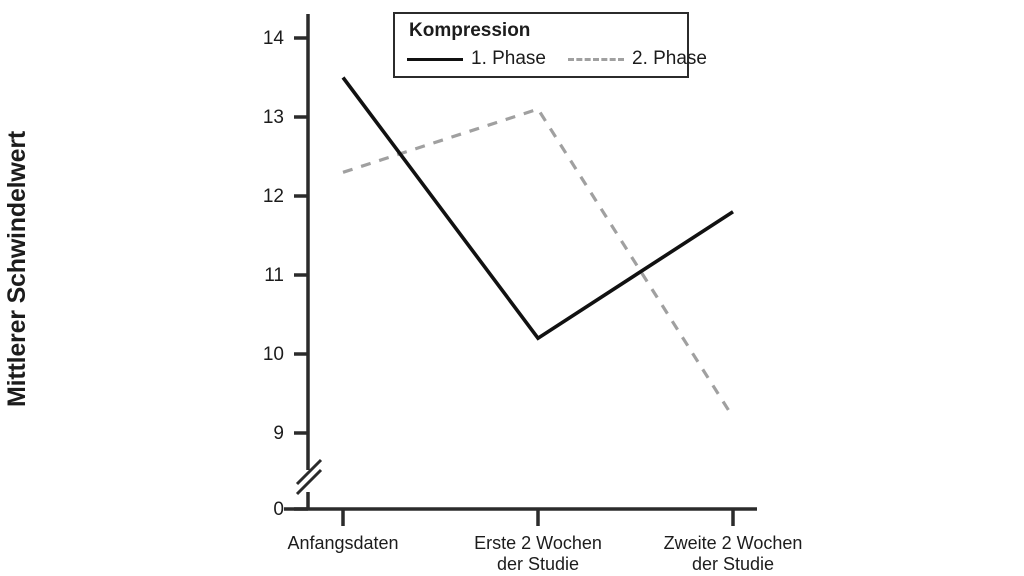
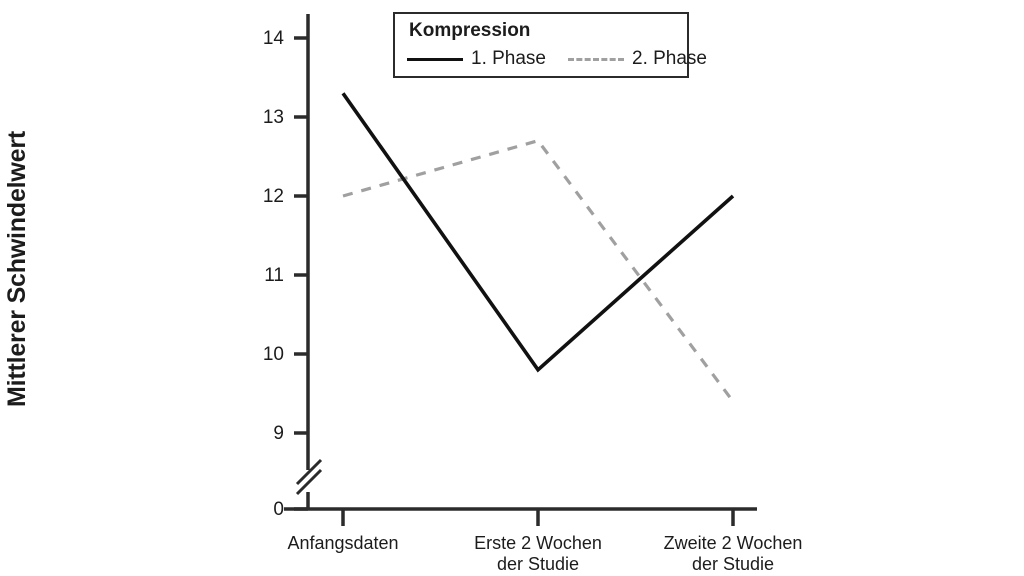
1. Phase/Anfangsdaten: 13.5 -> 13.3
2. Phase/Anfangsdaten: 12.3 -> 12.0
1. Phase/Erste 2 Wochen der Studie: 10.2 -> 9.8
2. Phase/Erste 2 Wochen der Studie: 13.1 -> 12.7
1. Phase/Zweite 2 Wochen der Studie: 11.8 -> 12.0
2. Phase/Zweite 2 Wochen der Studie: 9.2 -> 9.4
